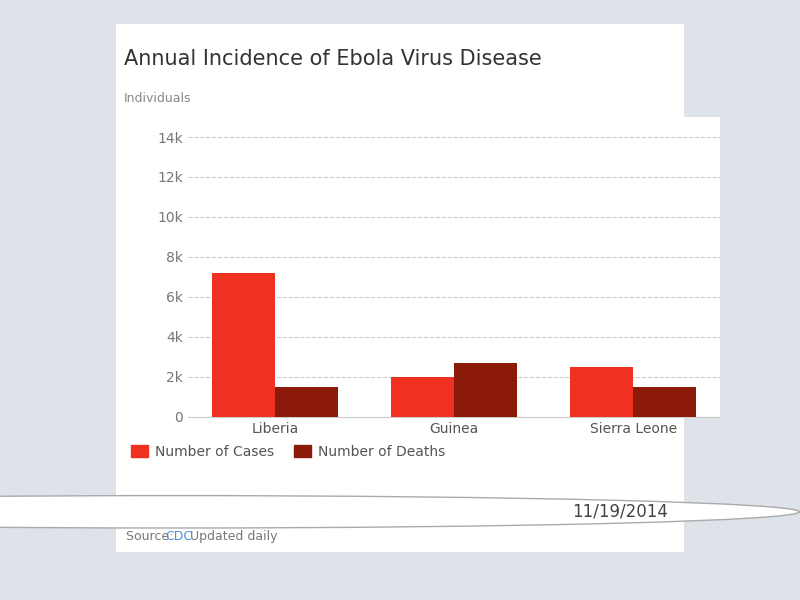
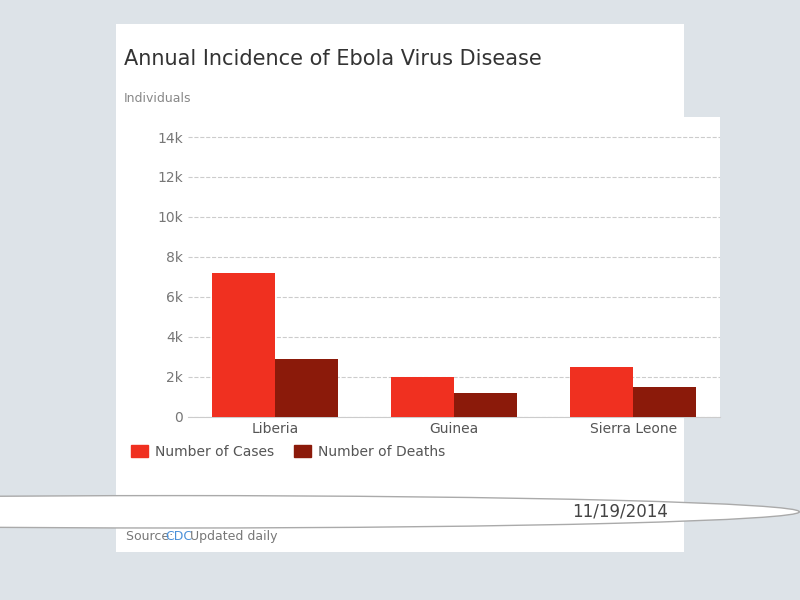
Number of Deaths/Liberia: 1.5k -> 2.9k
Number of Deaths/Guinea: 2.7k -> 1.2k
